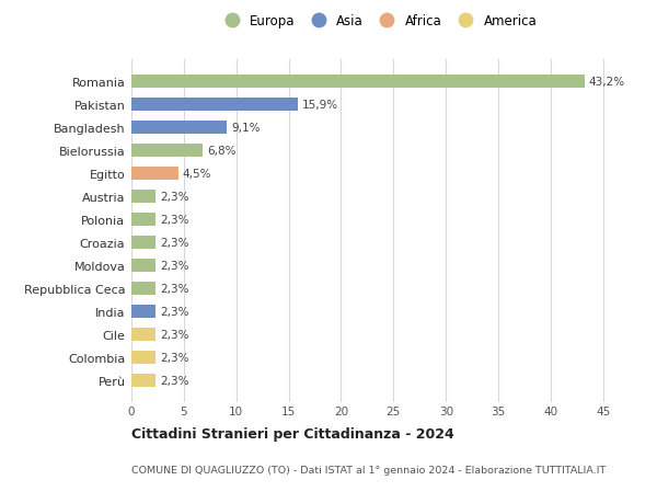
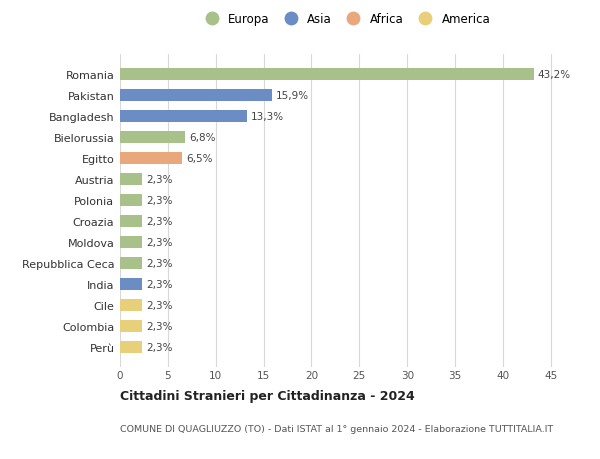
Bangladesh: 9,1% -> 13,3%
Egitto: 4,5% -> 6,5%
